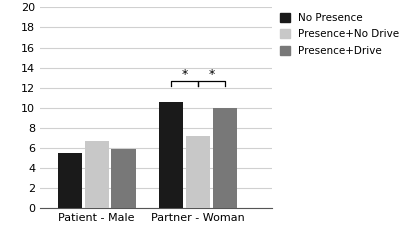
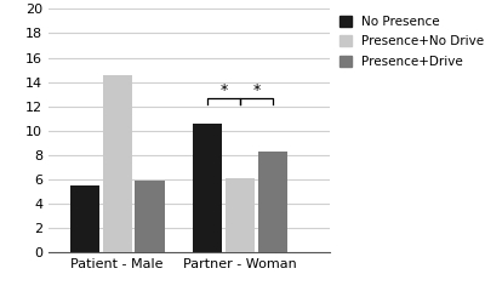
Presence+No Drive/Patient - Male: 6.7 -> 14.6
Presence+No Drive/Partner - Woman: 7.2 -> 6.1
Presence+Drive/Partner - Woman: 10.0 -> 8.3
